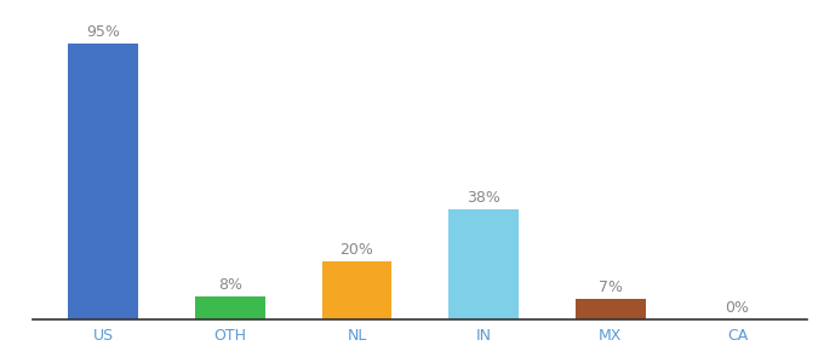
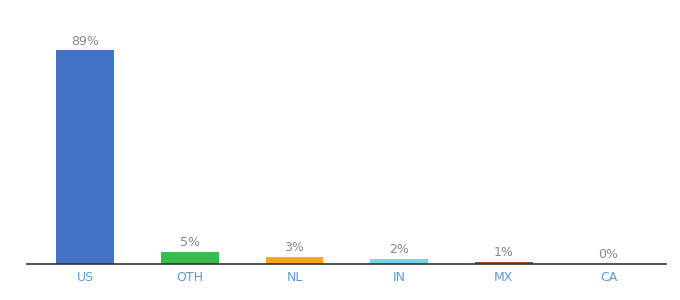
US: 95% -> 89%
OTH: 8% -> 5%
NL: 20% -> 3%
IN: 38% -> 2%
MX: 7% -> 1%
